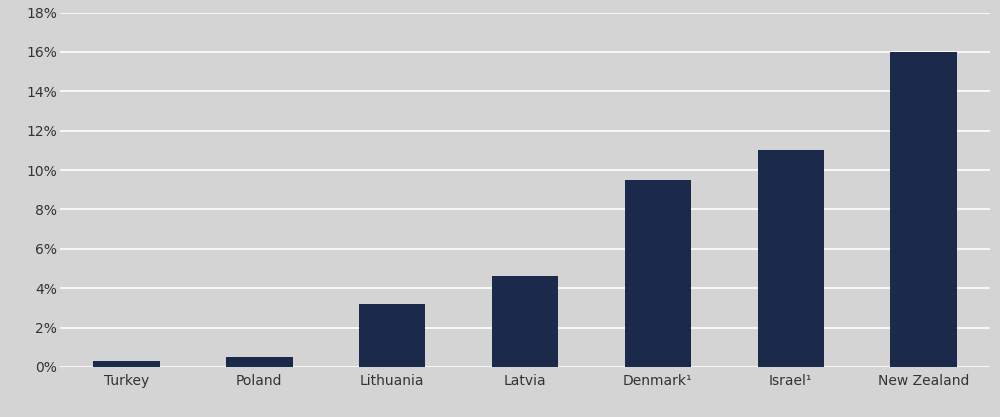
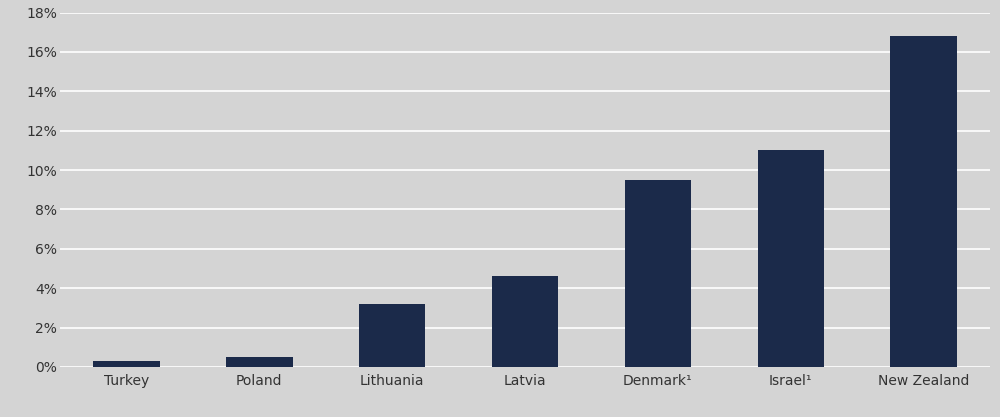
New Zealand: 16.0% -> 16.8%
